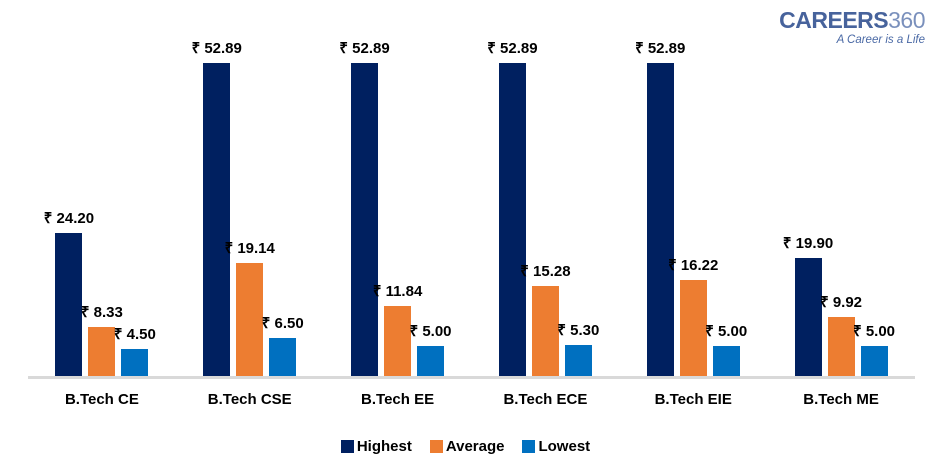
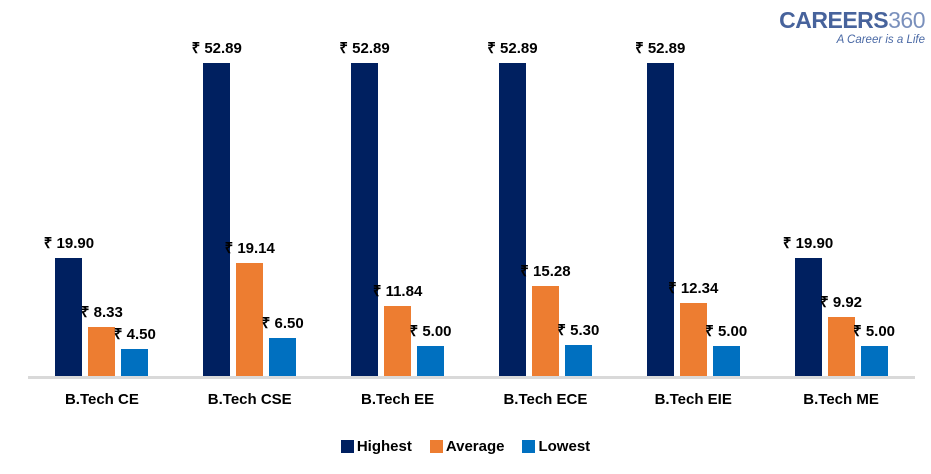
Highest/B.Tech CE: 24.20 -> 19.90
Average/B.Tech EIE: 16.22 -> 12.34
